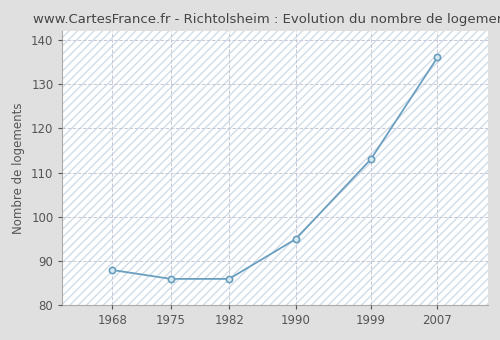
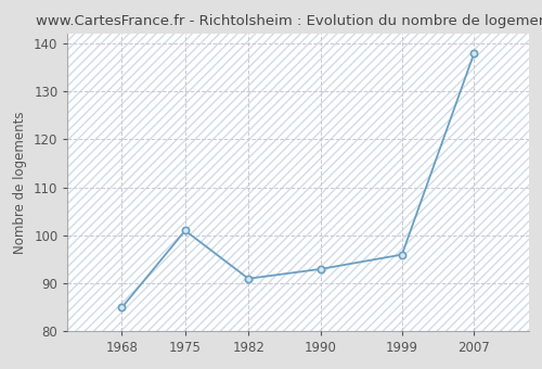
1968: 88 -> 85
1975: 86 -> 101
1982: 86 -> 91
1990: 95 -> 93
1999: 113 -> 96
2007: 136 -> 138
